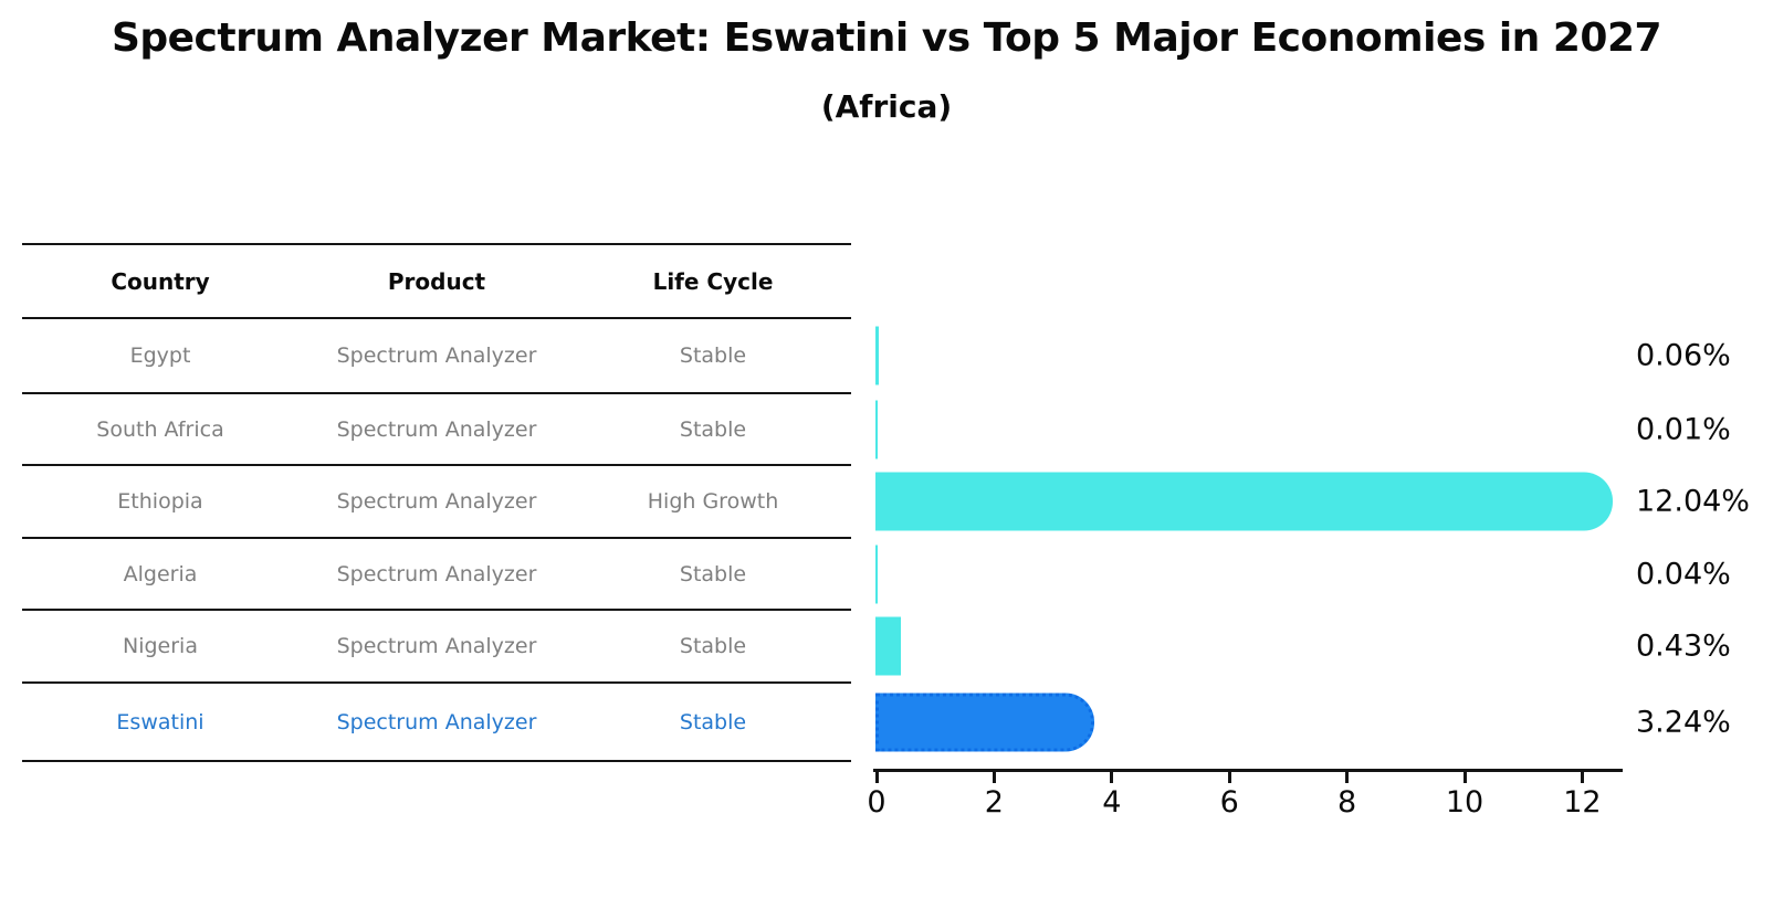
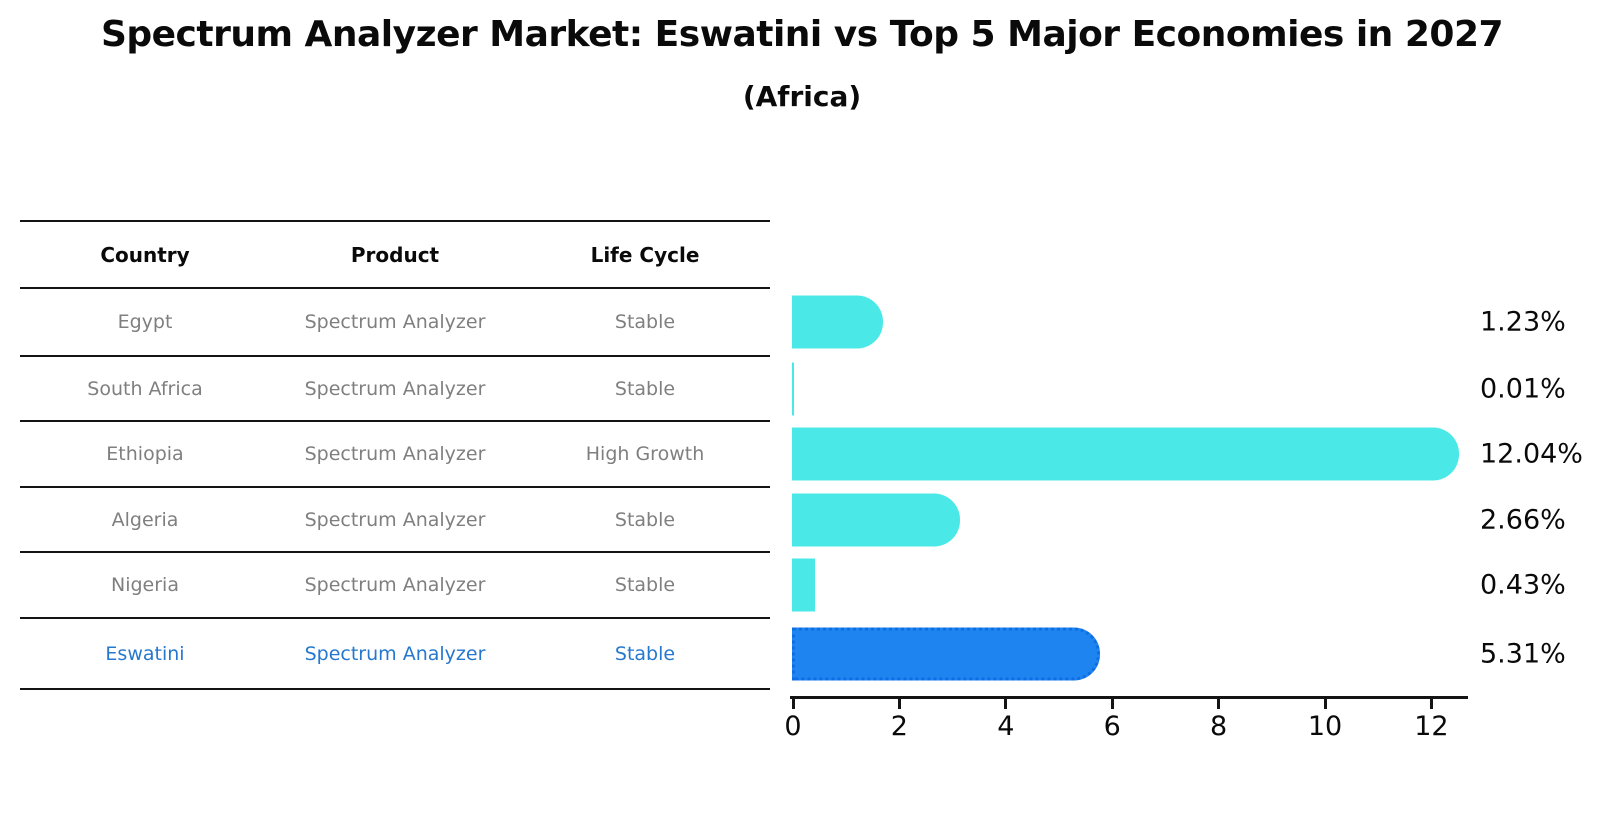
Egypt: 0.06% -> 1.23%
Algeria: 0.04% -> 2.66%
Eswatini: 3.24% -> 5.31%
